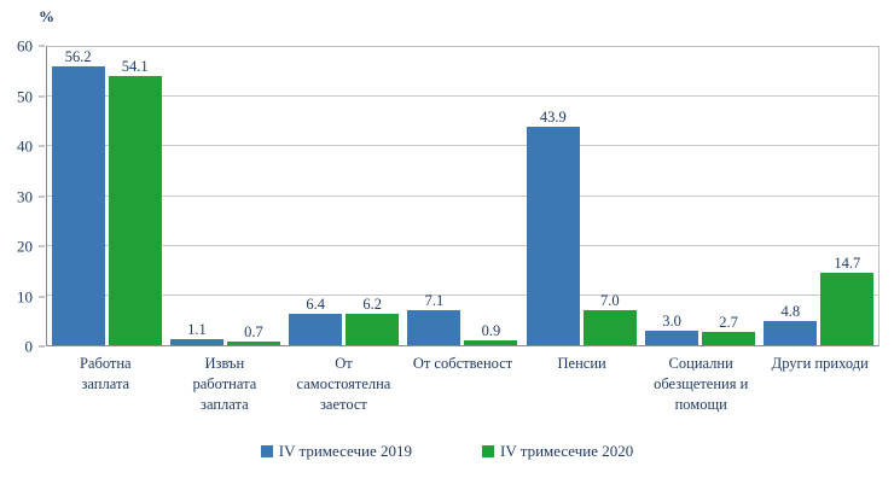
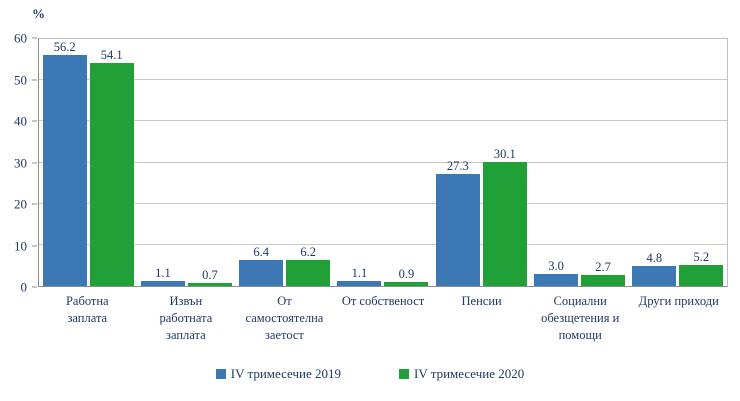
IV тримесечие 2019/От собственост: 7.1 -> 1.1
IV тримесечие 2019/Пенсии: 43.9 -> 27.3
IV тримесечие 2020/Пенсии: 7.0 -> 30.1
IV тримесечие 2020/Други приходи: 14.7 -> 5.2
